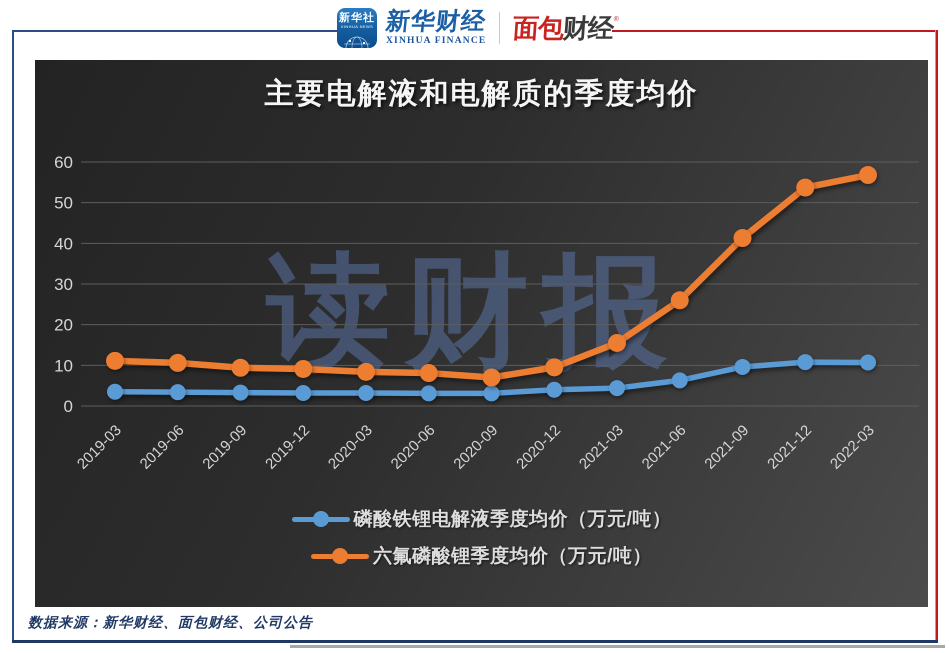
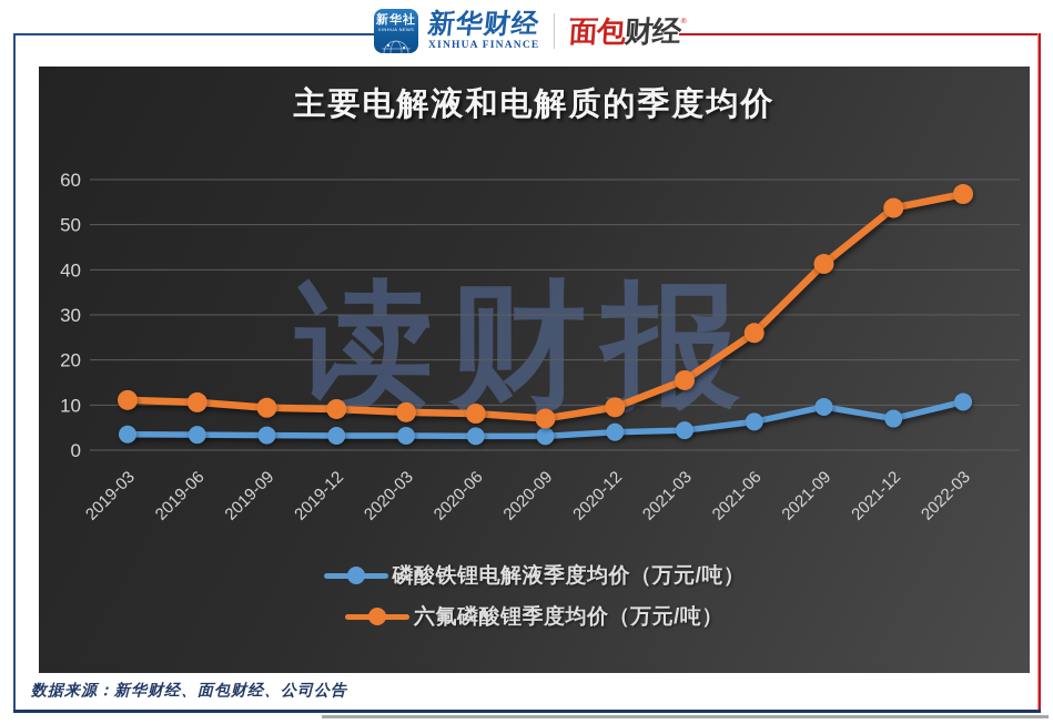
磷酸铁锂电解液季度均价（万元/吨）/2021-12: 11 -> 7
